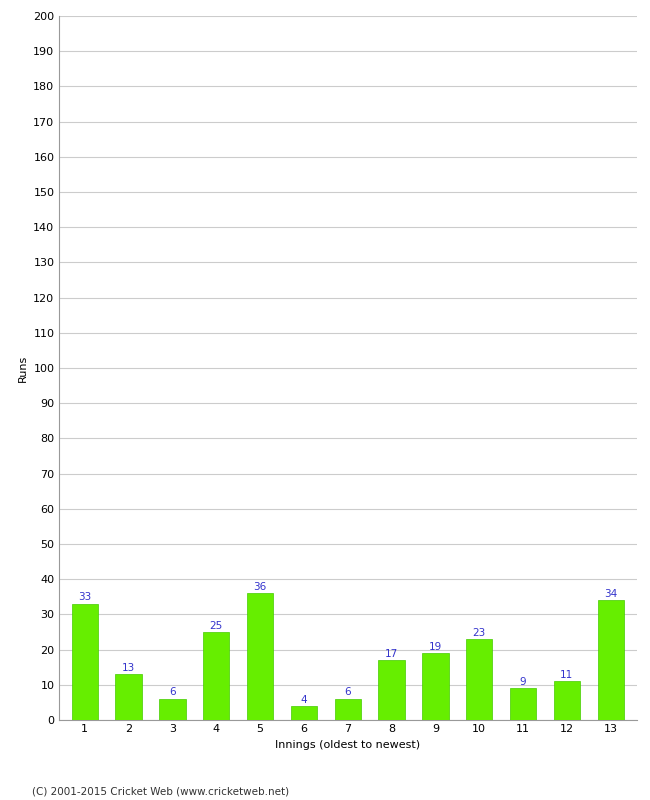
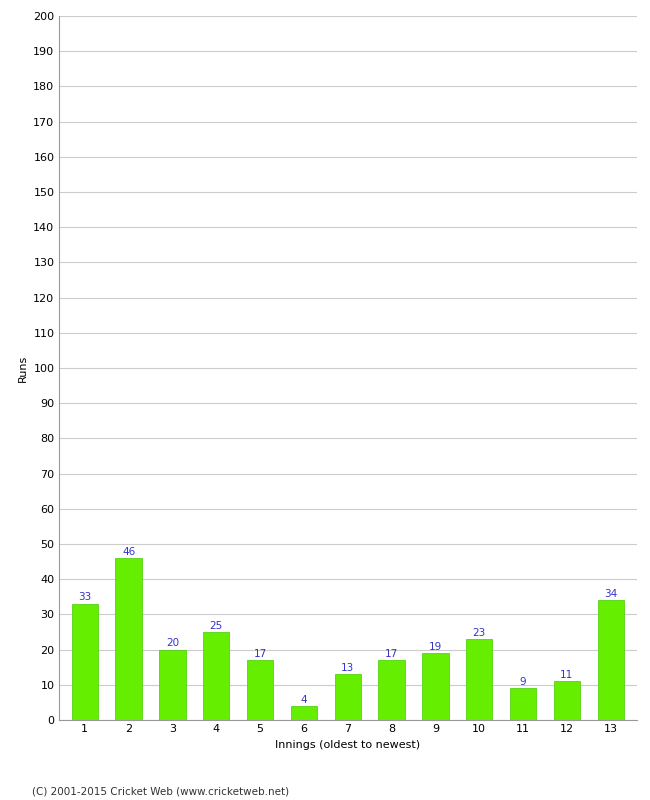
2: 13 -> 46
3: 6 -> 20
5: 36 -> 17
7: 6 -> 13
